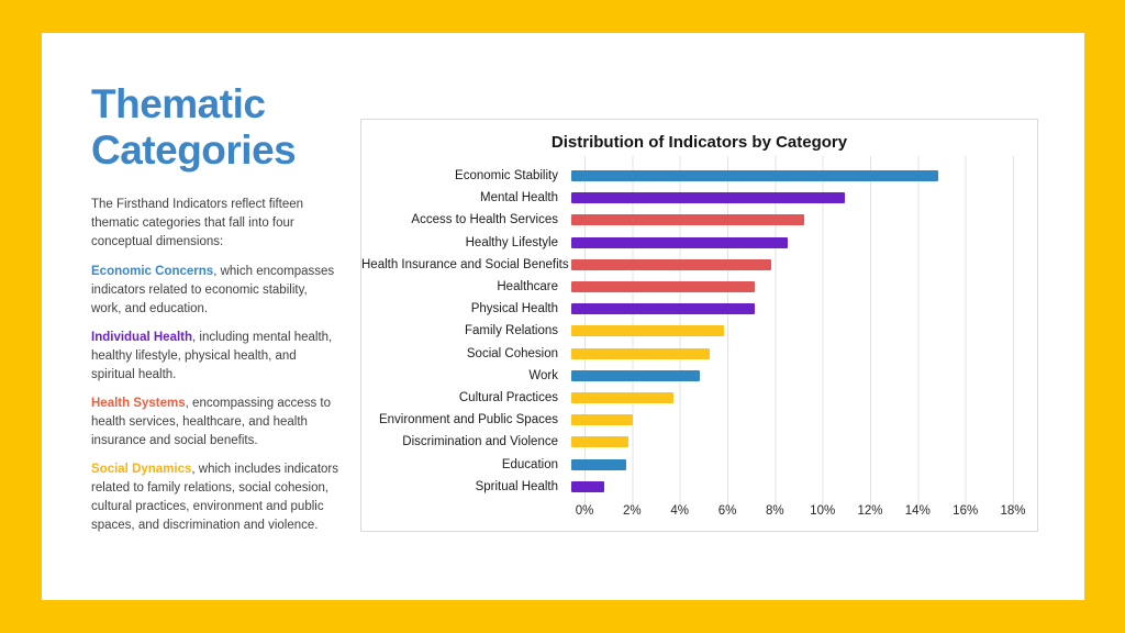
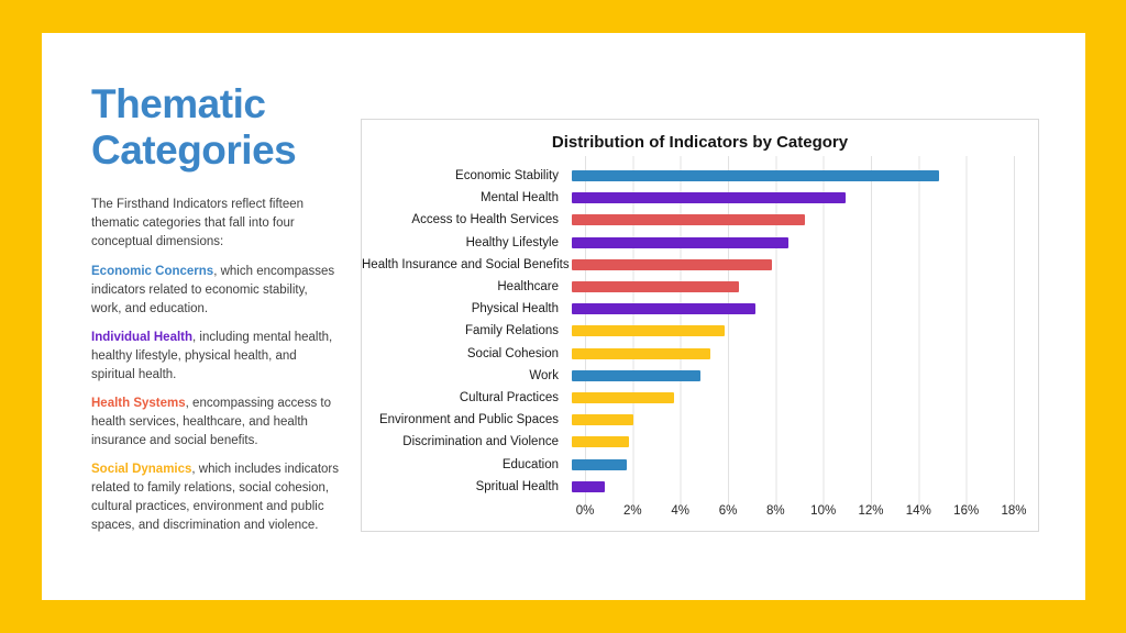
Healthcare: 7.7% -> 7.0%
